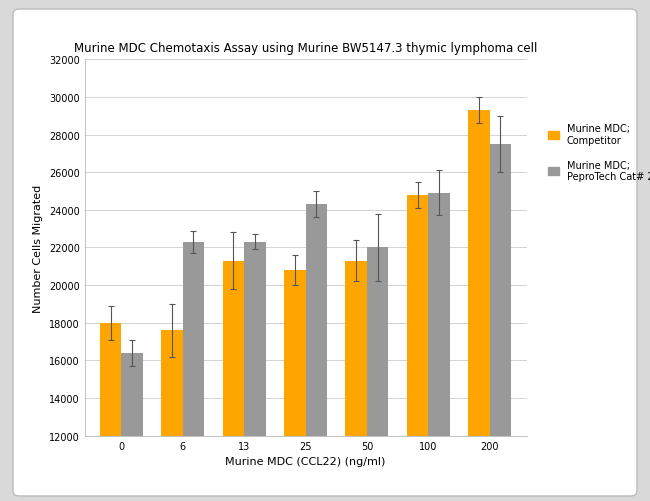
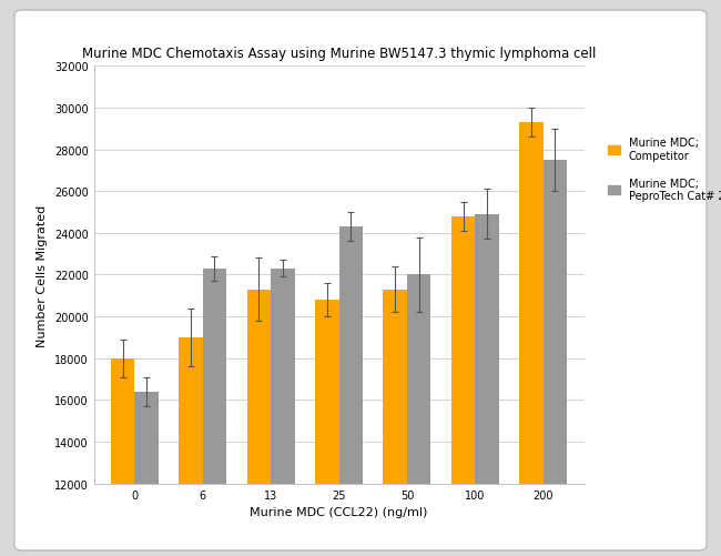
Murine MDC; Competitor/6: 17600 -> 19000
